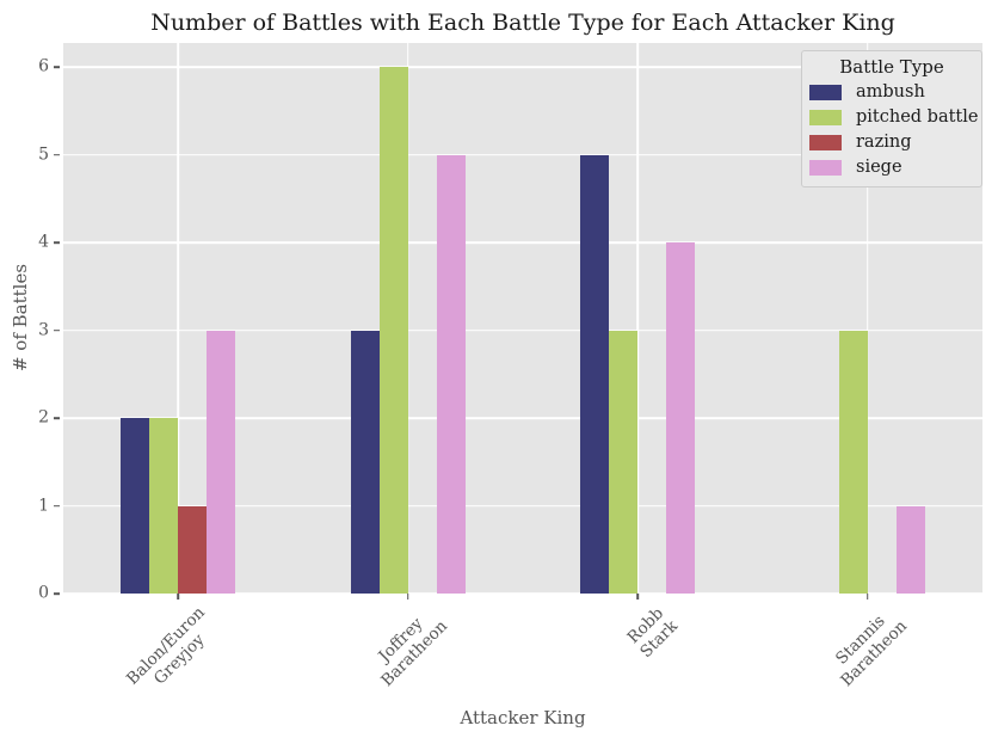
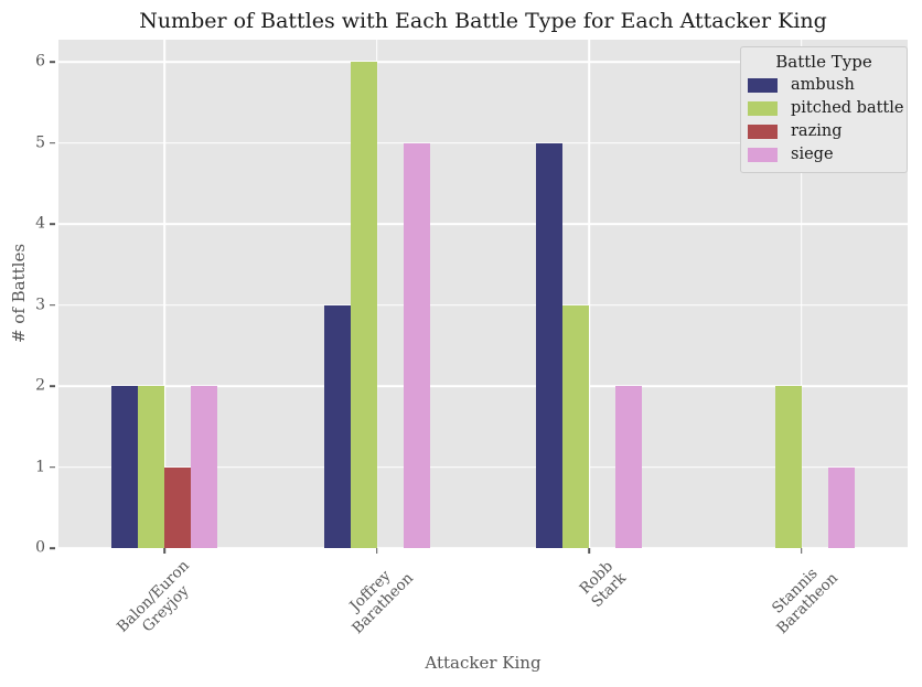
siege/Balon/Euron Greyjoy: 3 -> 2
siege/Robb Stark: 4 -> 2
pitched battle/Stannis Baratheon: 3 -> 2
